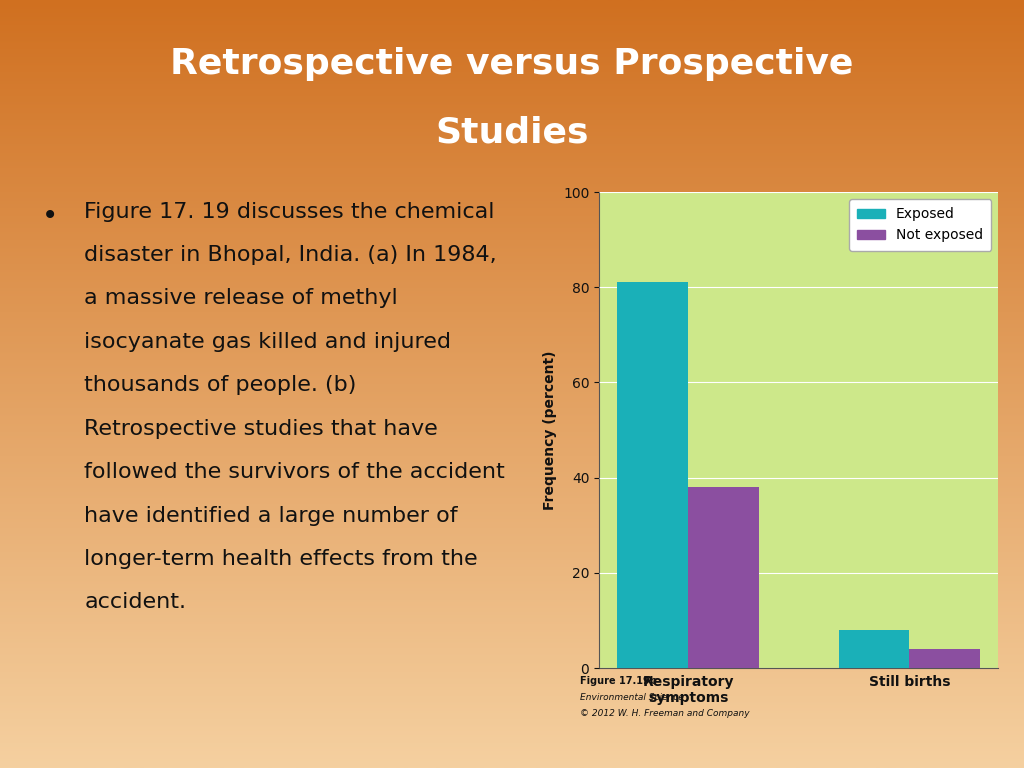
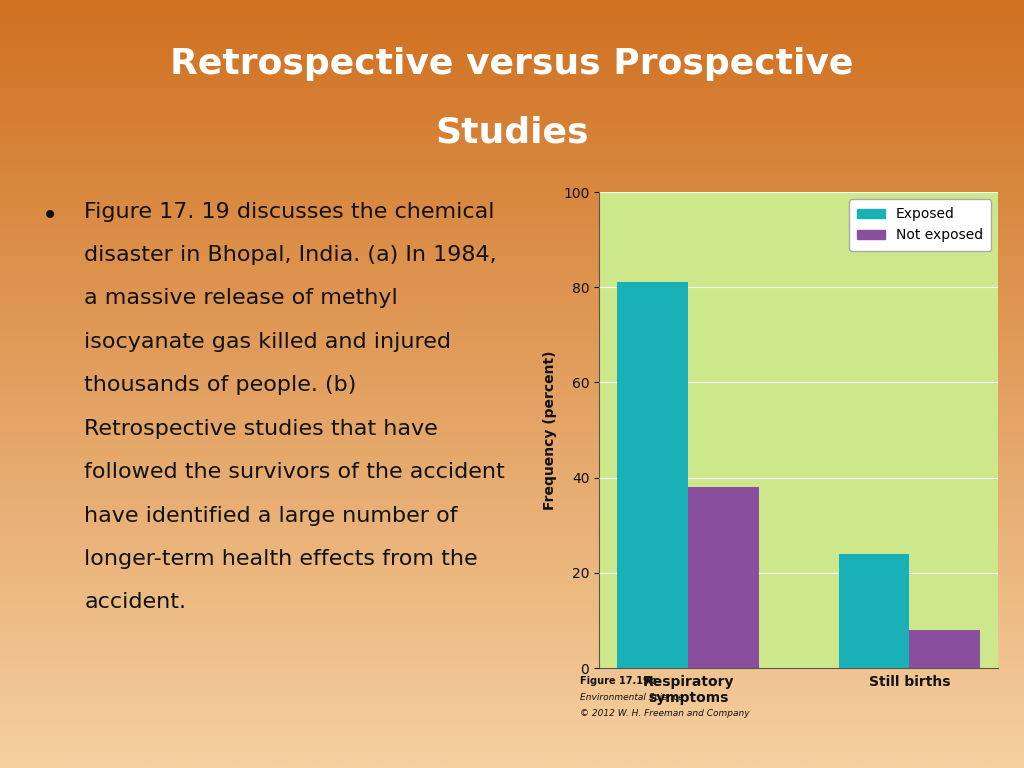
Exposed/Still births: 8 -> 24
Not exposed/Still births: 4 -> 8
